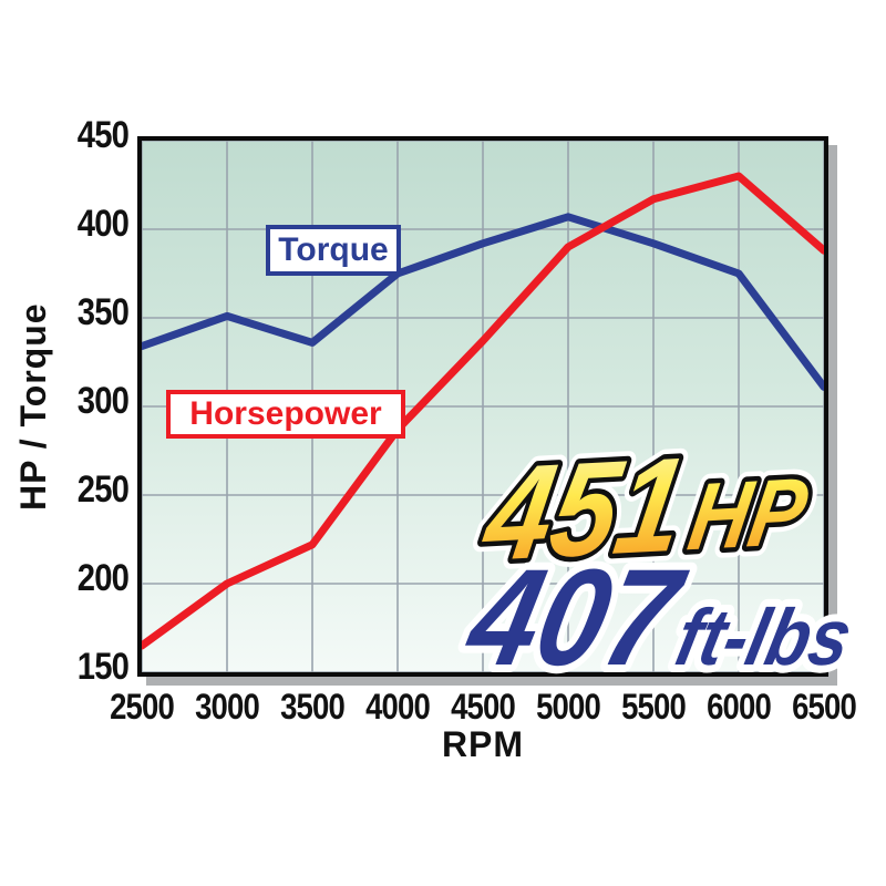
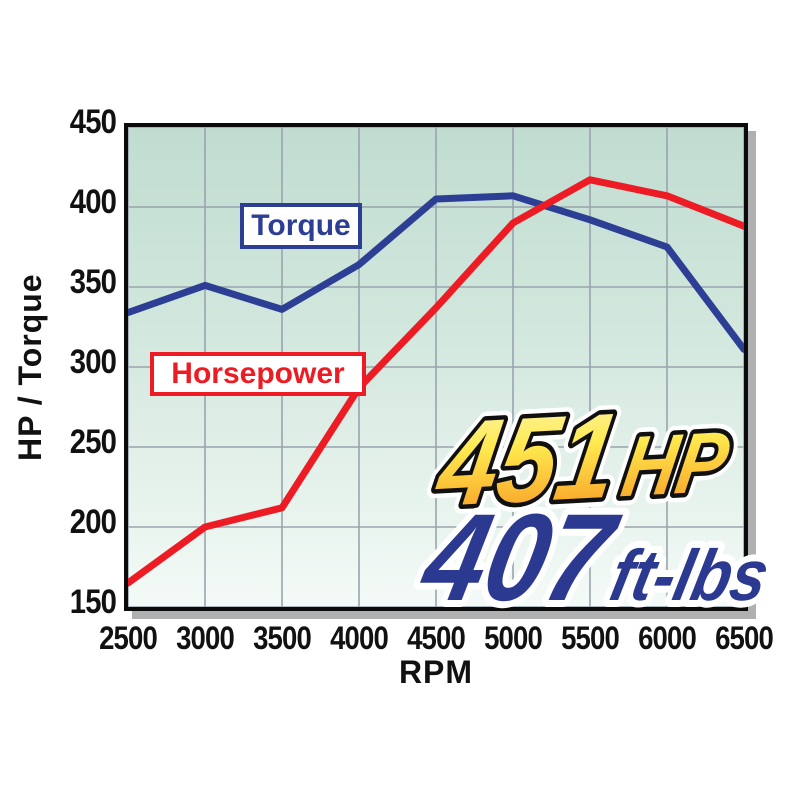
Horsepower/3500: 222 -> 212
Torque/4000: 375 -> 364
Torque/4500: 392 -> 405
Horsepower/6000: 430 -> 407
